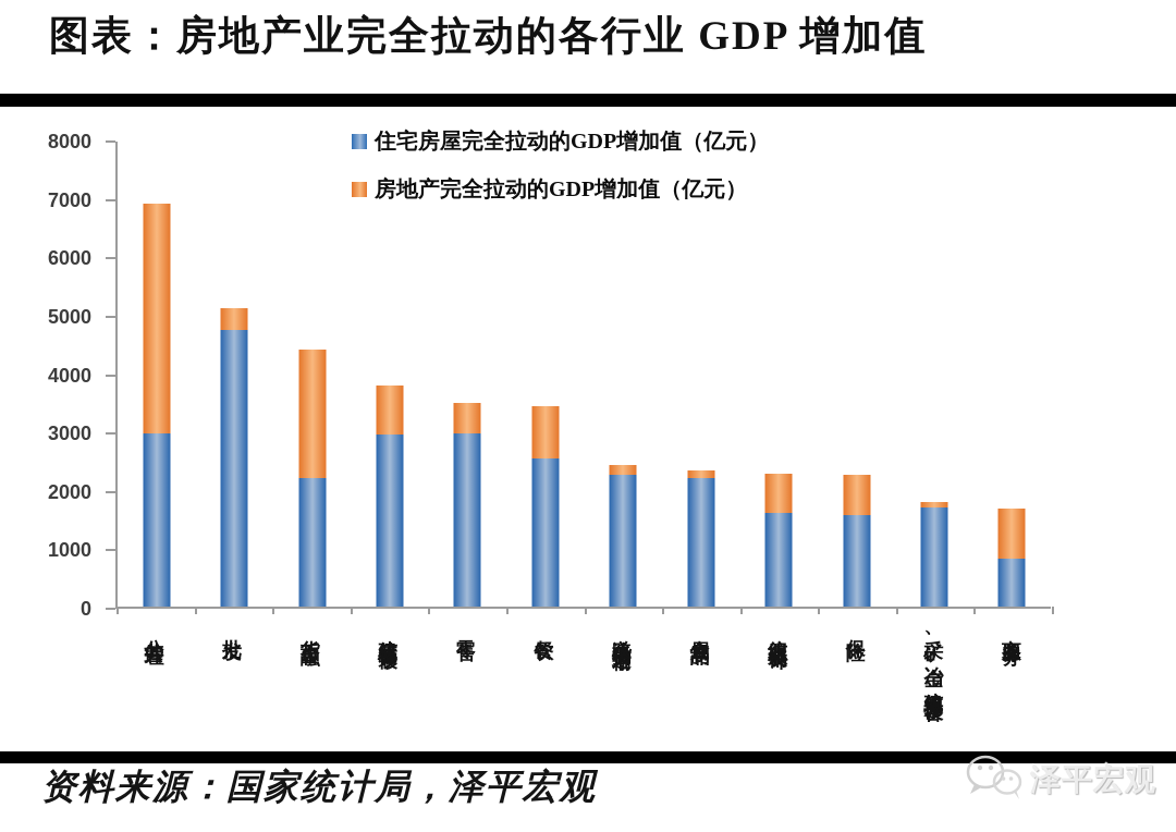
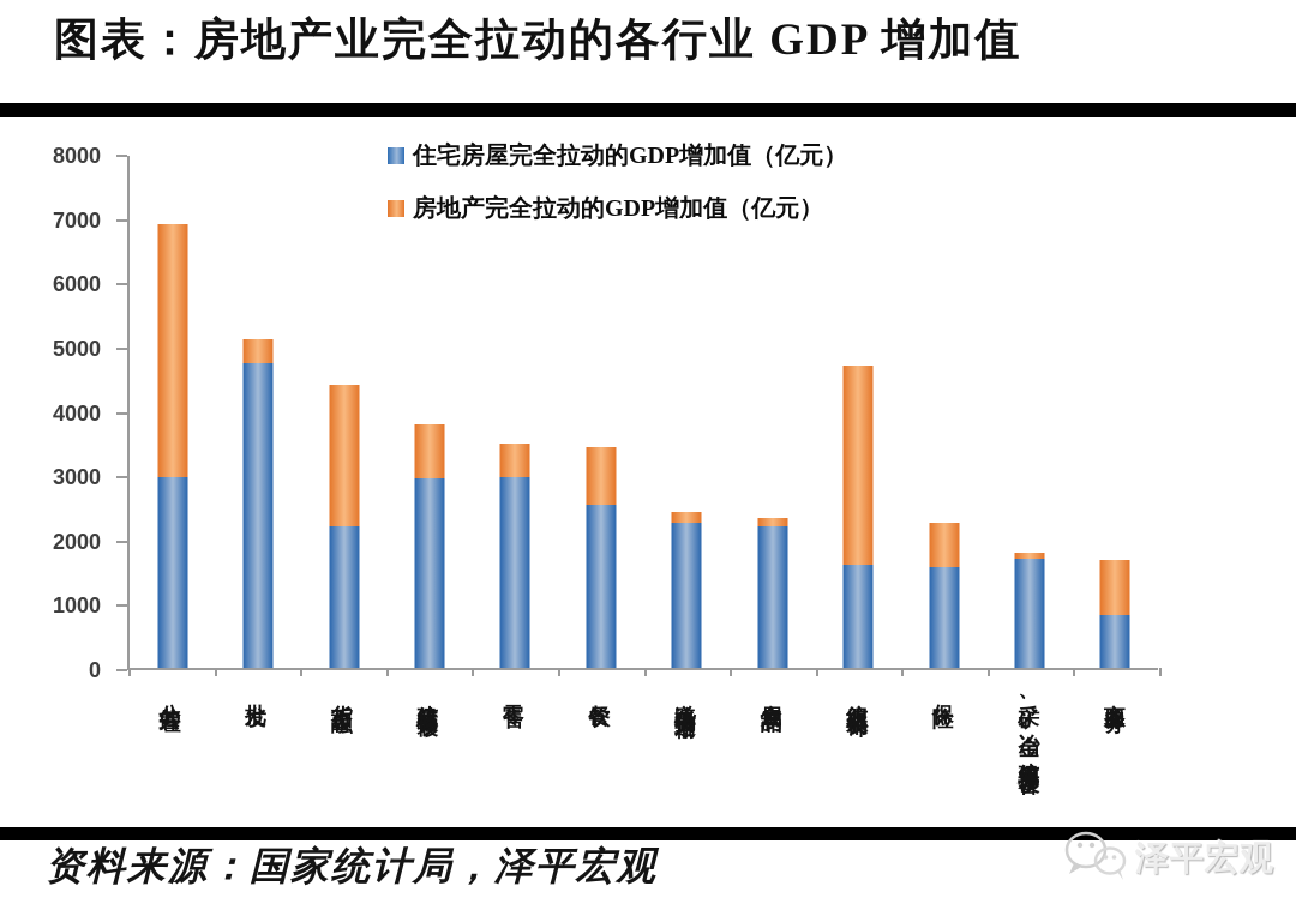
房地产完全拉动的GDP增加值（亿元）/纺织服装服饰: 2300 -> 4700
